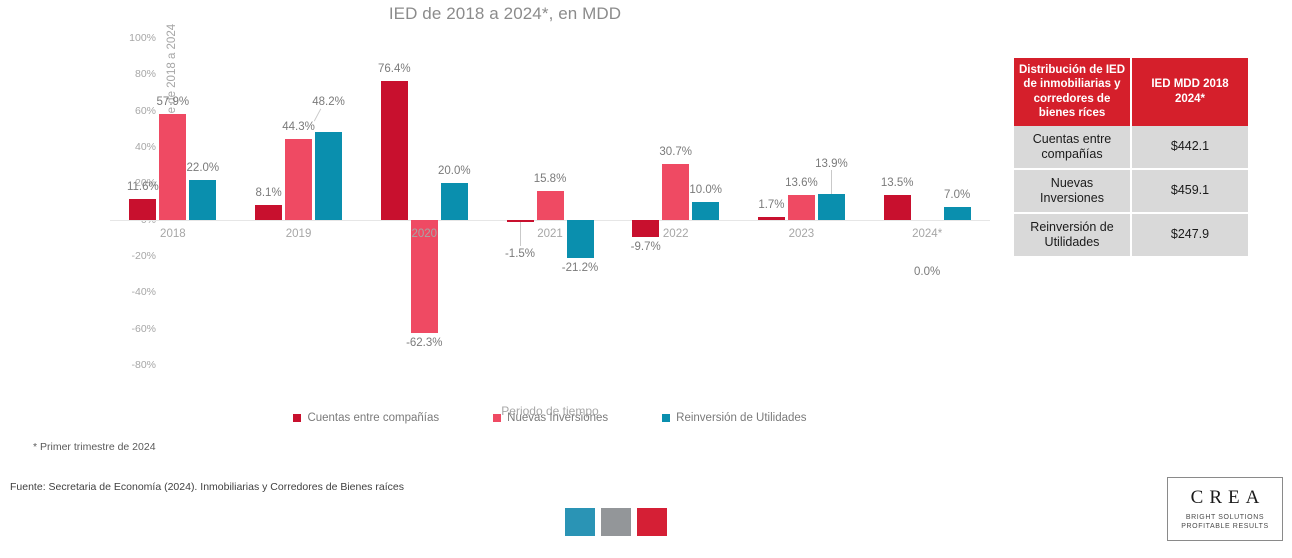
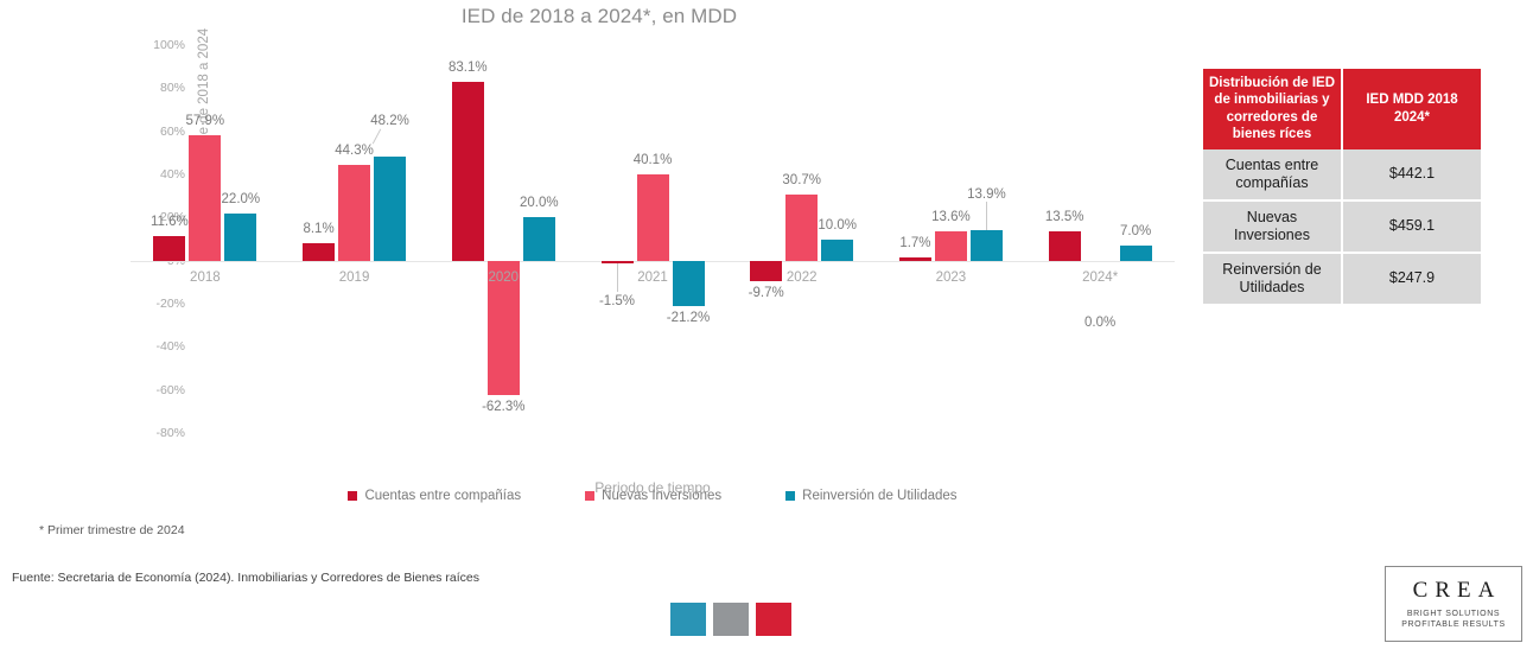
Cuentas entre compañías/2020: 76.4% -> 83.1%
Nuevas Inversiones/2021: 15.8% -> 40.1%
